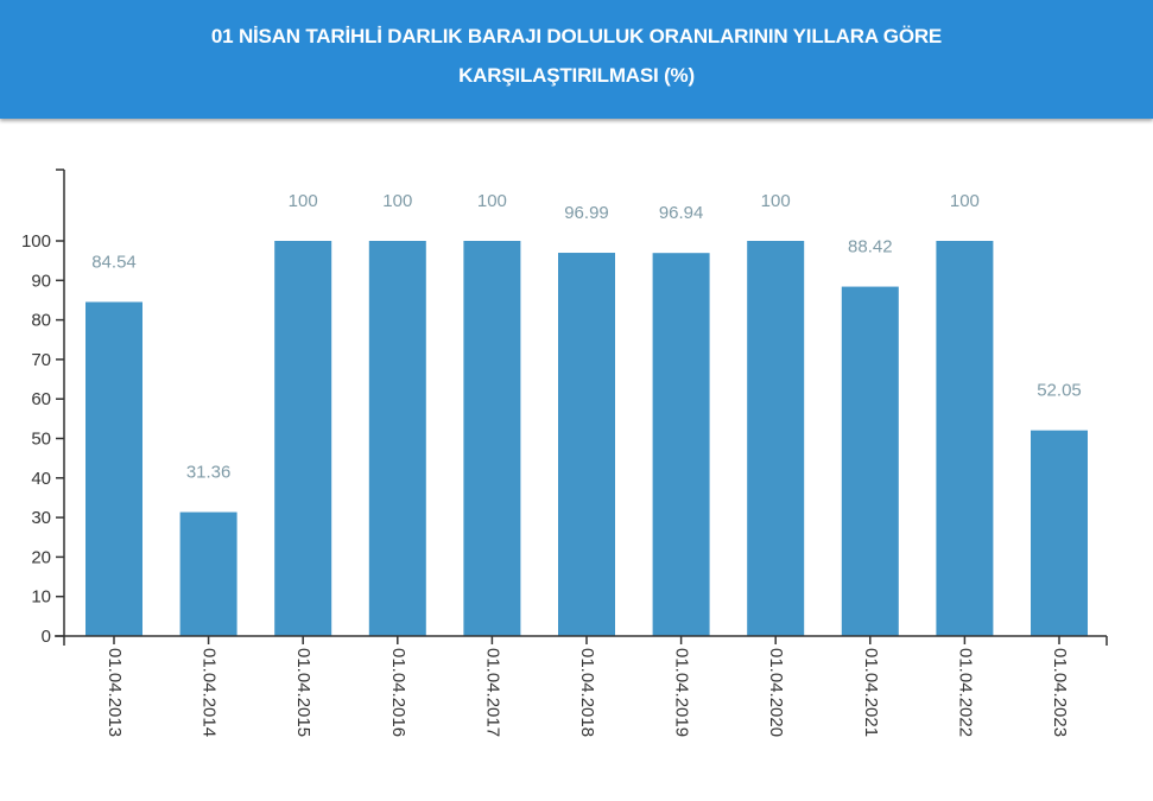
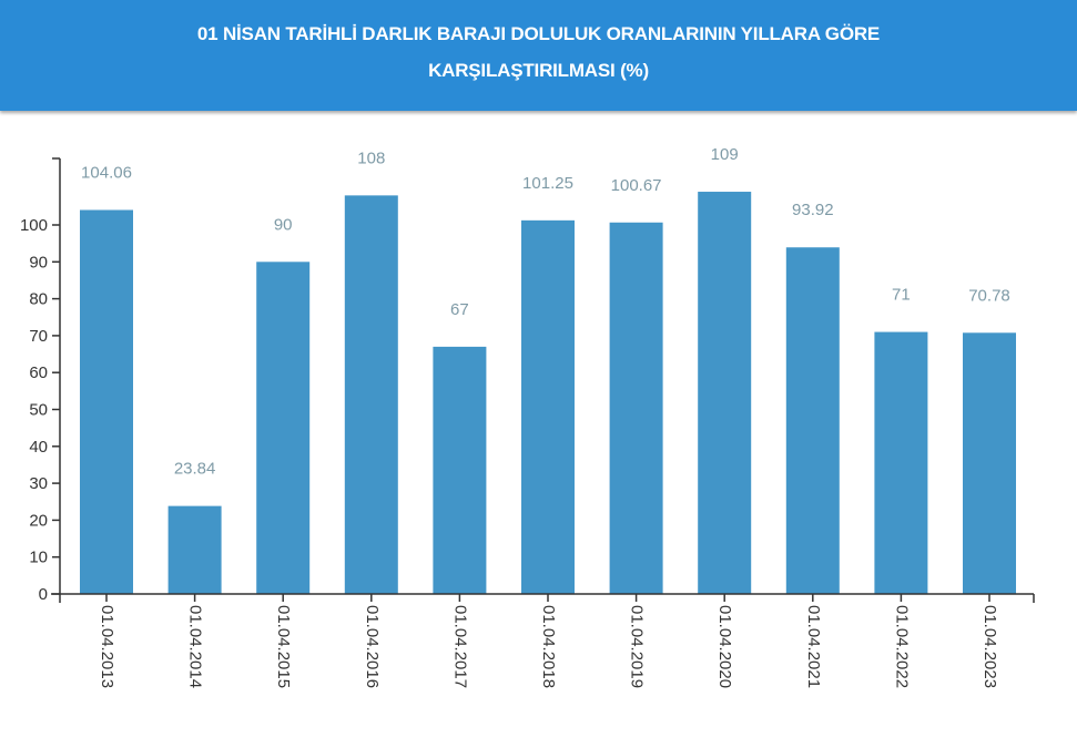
01.04.2013: 84.54 -> 104.06
01.04.2014: 31.36 -> 23.84
01.04.2015: 100 -> 90
01.04.2016: 100 -> 108
01.04.2017: 100 -> 67
01.04.2018: 96.99 -> 101.25
01.04.2019: 96.94 -> 100.67
01.04.2020: 100 -> 109
01.04.2021: 88.42 -> 93.92
01.04.2022: 100 -> 71
01.04.2023: 52.05 -> 70.78
